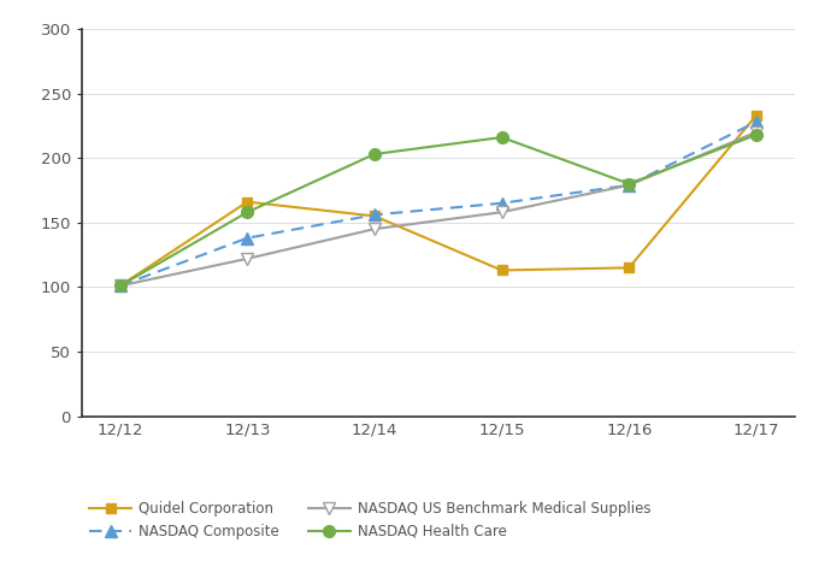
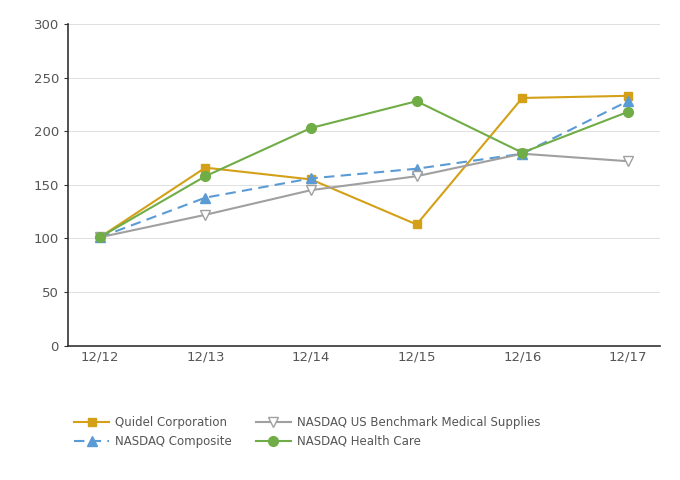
NASDAQ Health Care/12/15: 216 -> 228
Quidel Corporation/12/16: 115 -> 231
NASDAQ US Benchmark Medical Supplies/12/17: 220 -> 172
